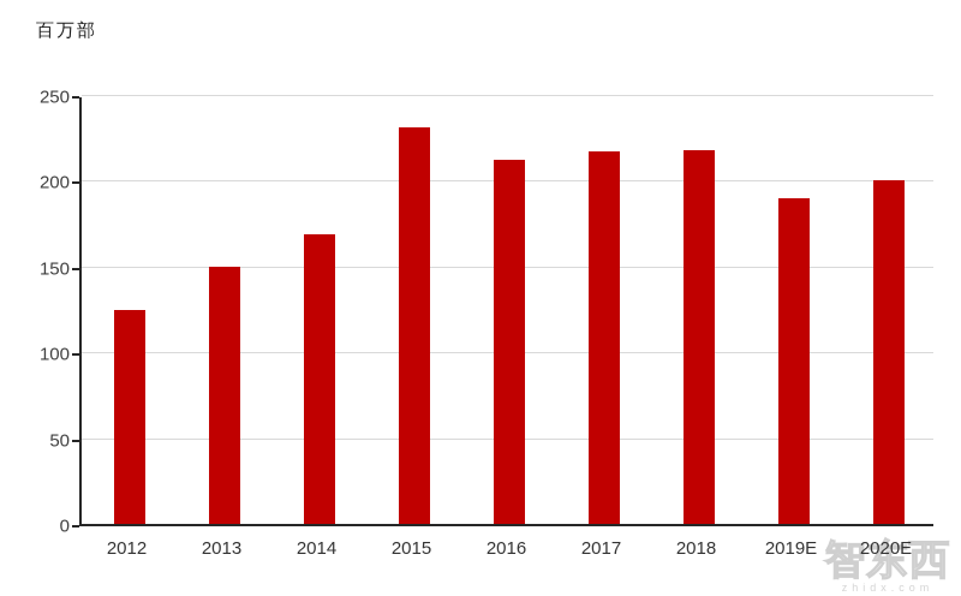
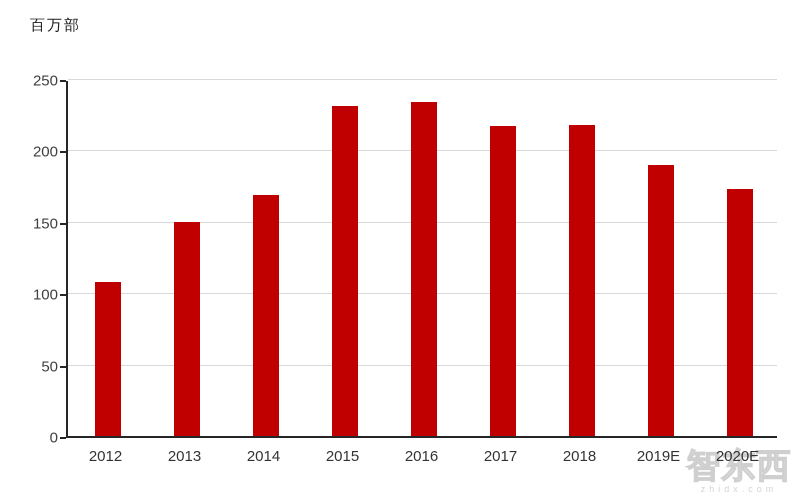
2012: 125 -> 108
2016: 212 -> 234
2020E: 200 -> 173
